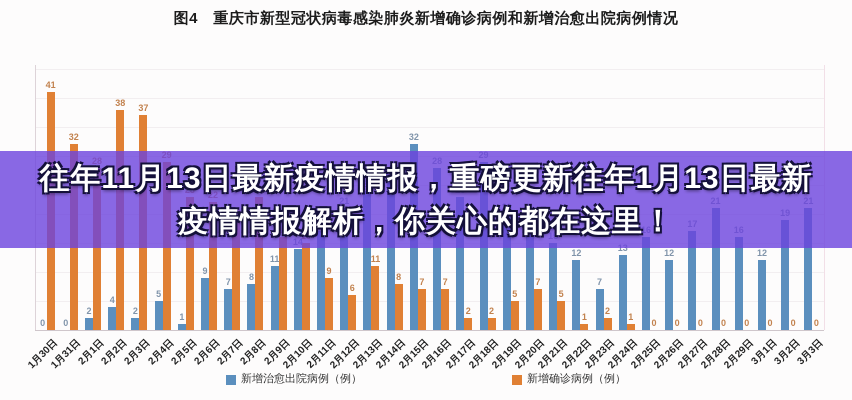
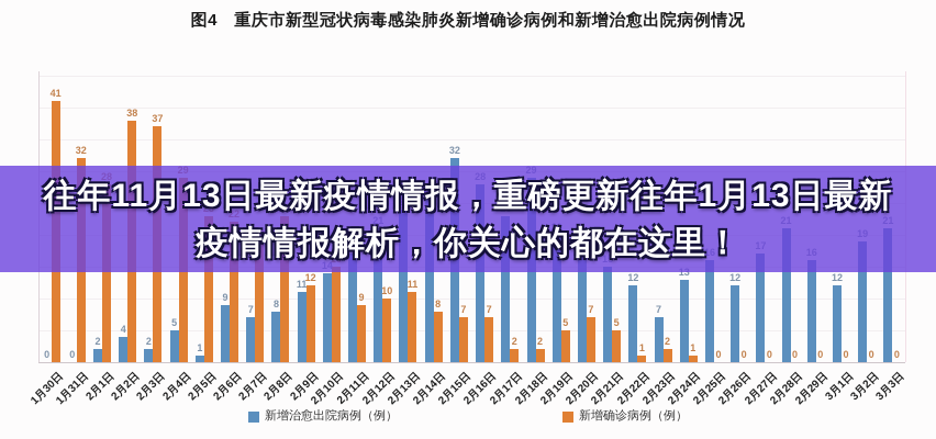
新增确诊病例（例）/2月9日: 16 -> 12
新增确诊病例（例）/2月12日: 6 -> 10
